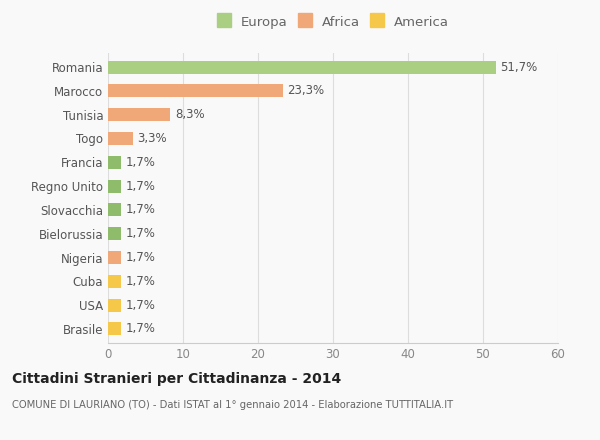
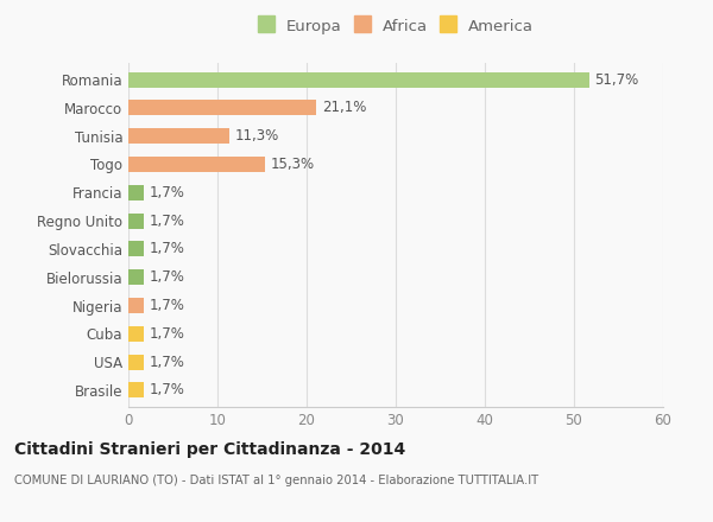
Marocco: 23,3% -> 21,1%
Tunisia: 8,3% -> 11,3%
Togo: 3,3% -> 15,3%
